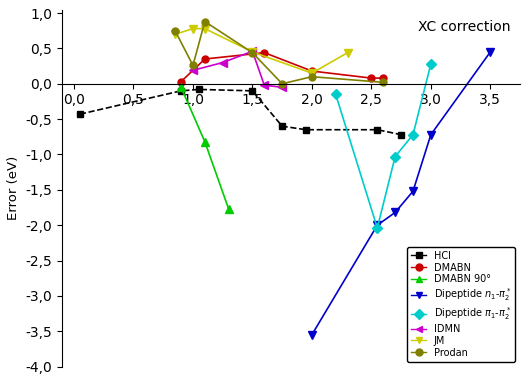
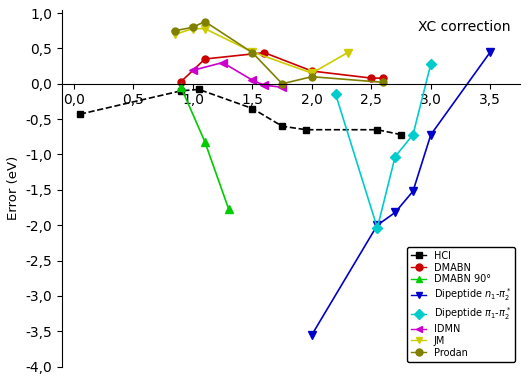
Prodan/1,0: 0,26 -> 0,80
HCl/1,5: -0,10 -> -0,35
IDMN/1,5: 0,46 -> 0,05
